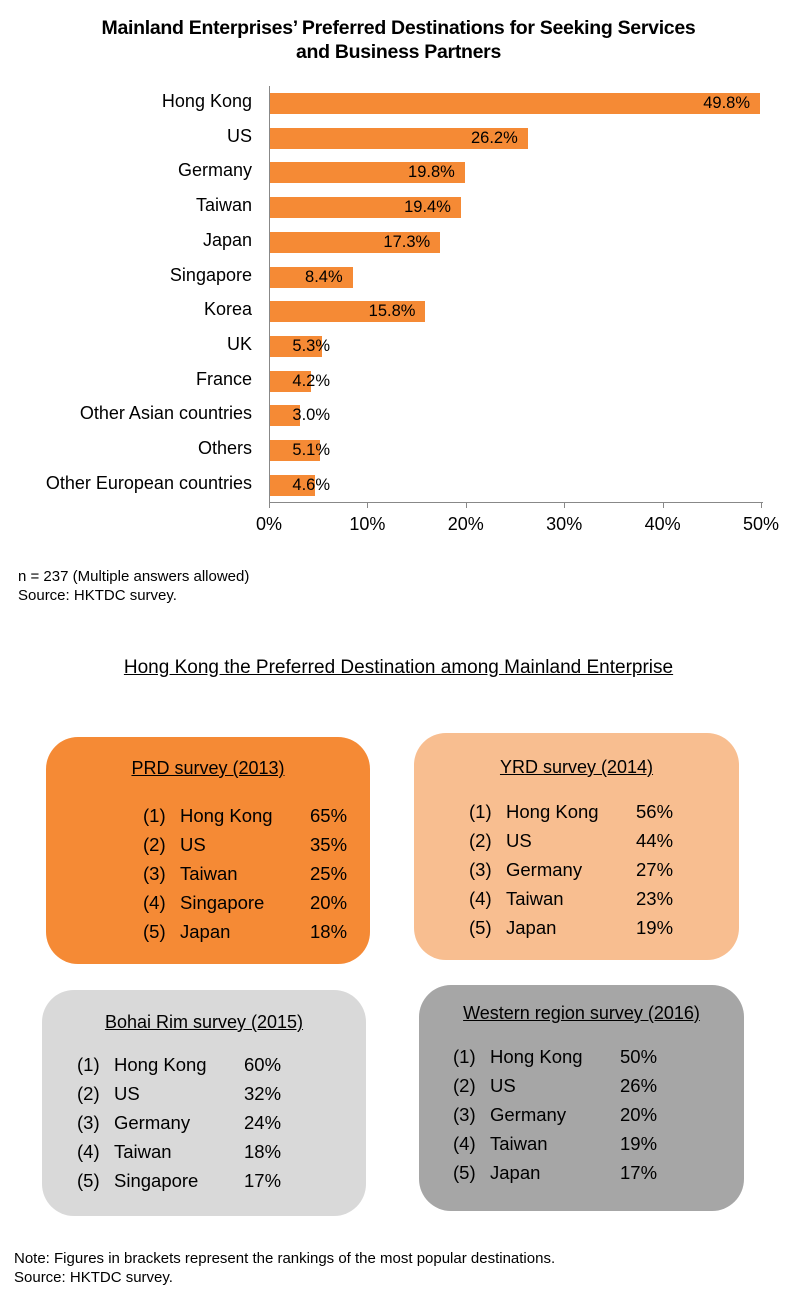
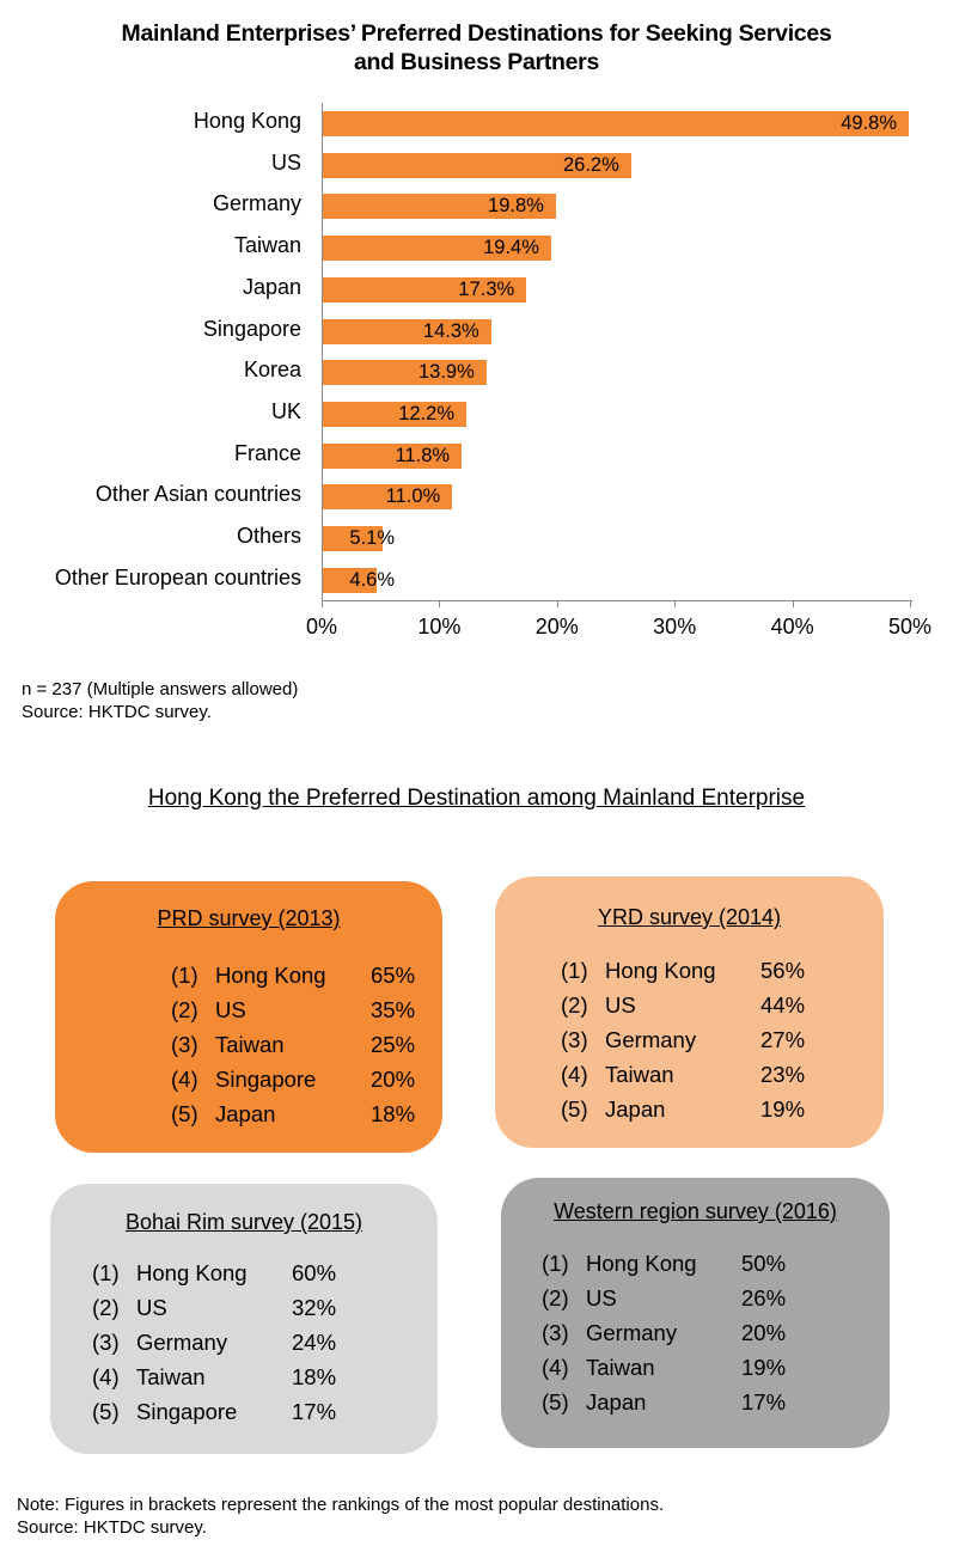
Singapore: 8.4% -> 14.3%
Korea: 15.8% -> 13.9%
UK: 5.3% -> 12.2%
France: 4.2% -> 11.8%
Other Asian countries: 3.0% -> 11.0%
